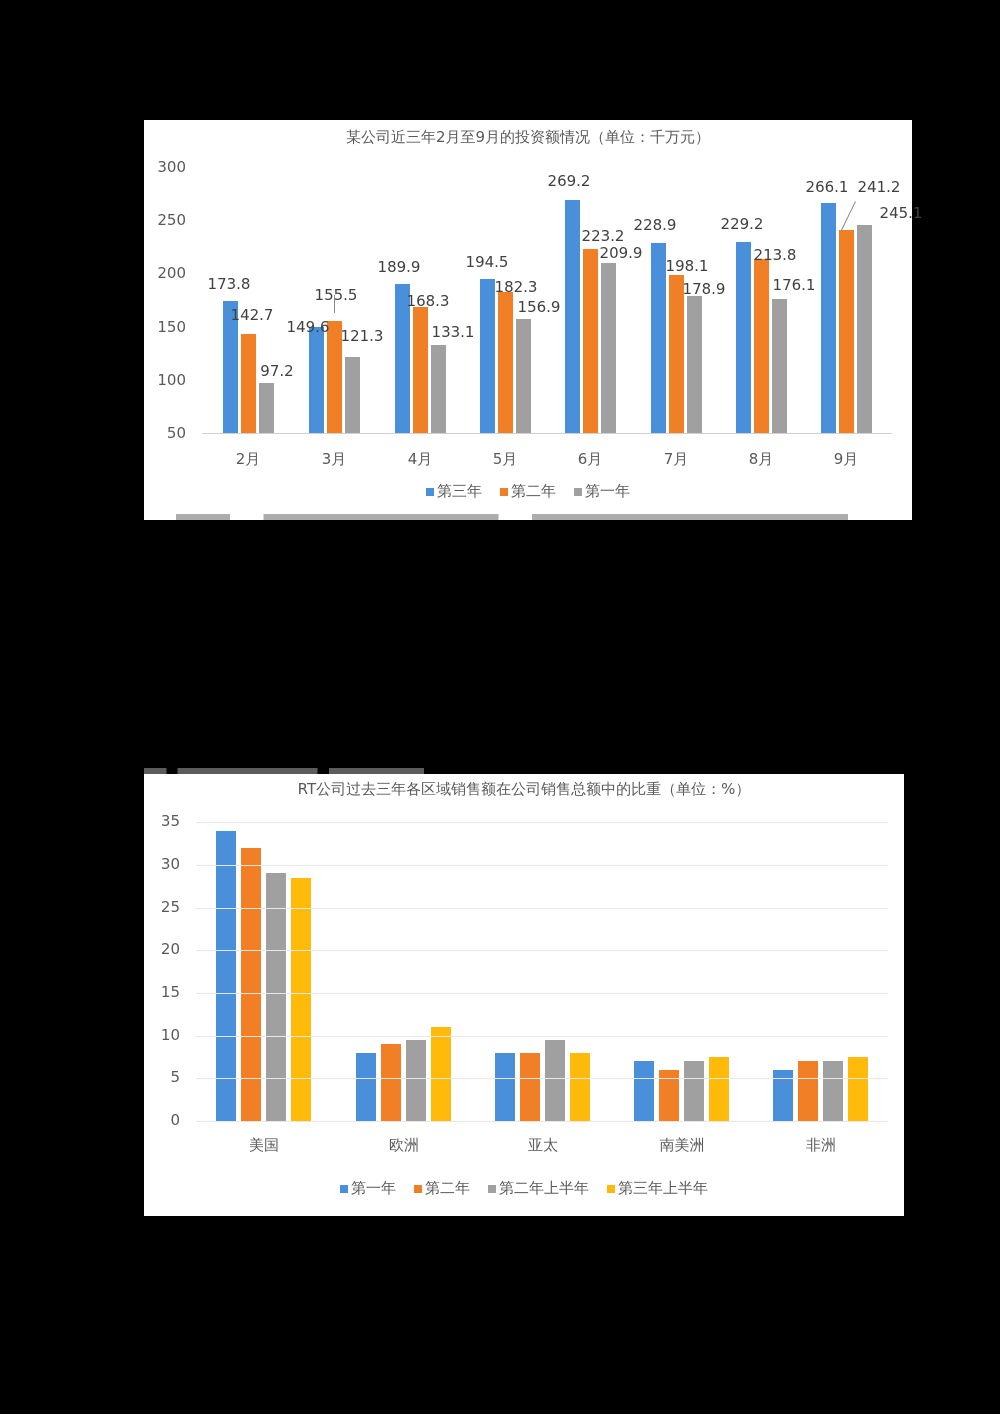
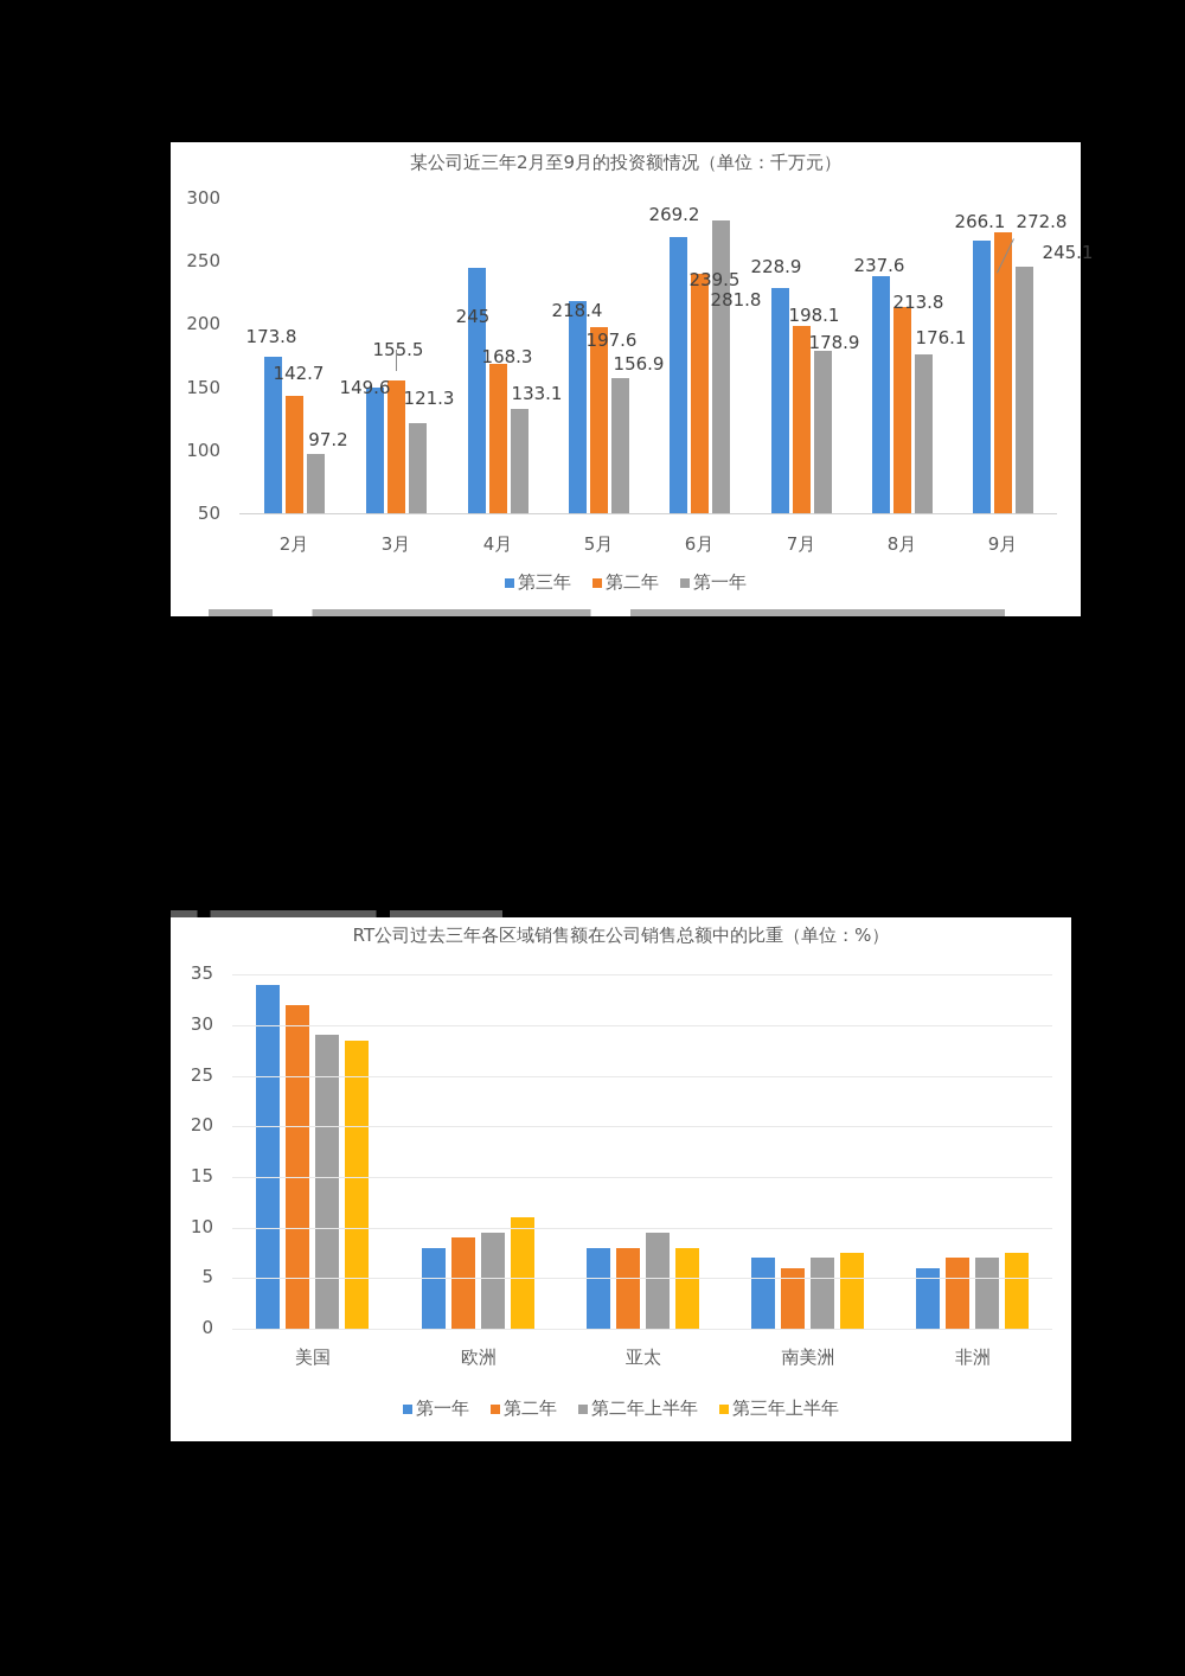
某公司近三年2月至9月的投资额情况（单位：千万元）/第三年/4月: 189.9 -> 245
某公司近三年2月至9月的投资额情况（单位：千万元）/第三年/5月: 194.5 -> 218.4
某公司近三年2月至9月的投资额情况（单位：千万元）/第二年/5月: 182.3 -> 197.6
某公司近三年2月至9月的投资额情况（单位：千万元）/第二年/6月: 223.2 -> 239.5
某公司近三年2月至9月的投资额情况（单位：千万元）/第一年/6月: 209.9 -> 281.8
某公司近三年2月至9月的投资额情况（单位：千万元）/第三年/8月: 229.2 -> 237.6
某公司近三年2月至9月的投资额情况（单位：千万元）/第二年/9月: 241.2 -> 272.8
